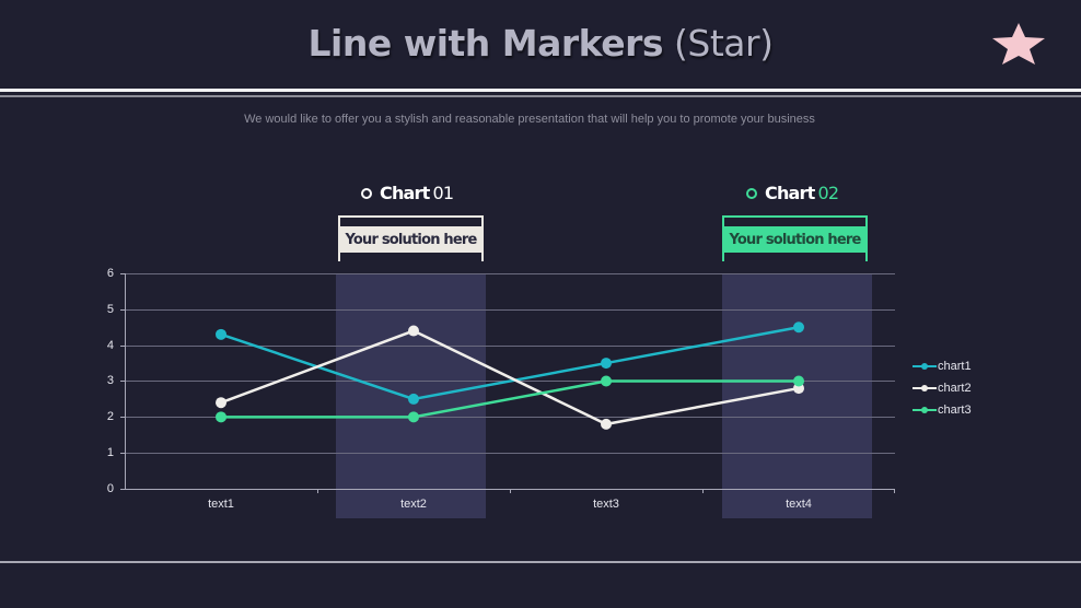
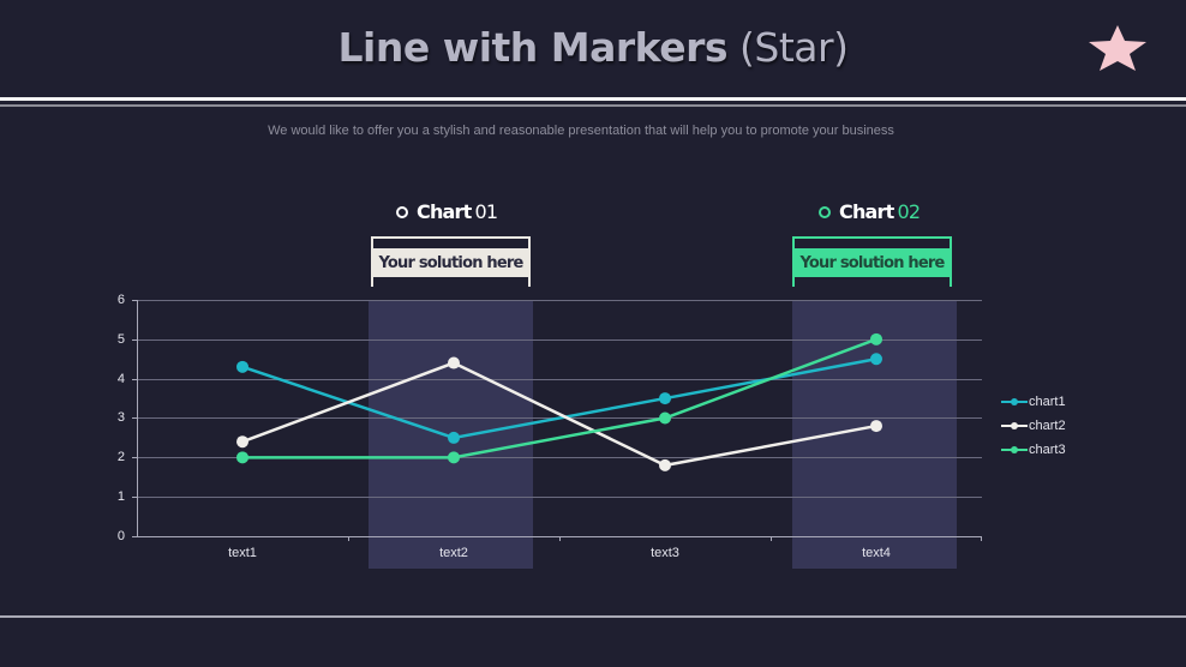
chart3/text4: 3 -> 5
